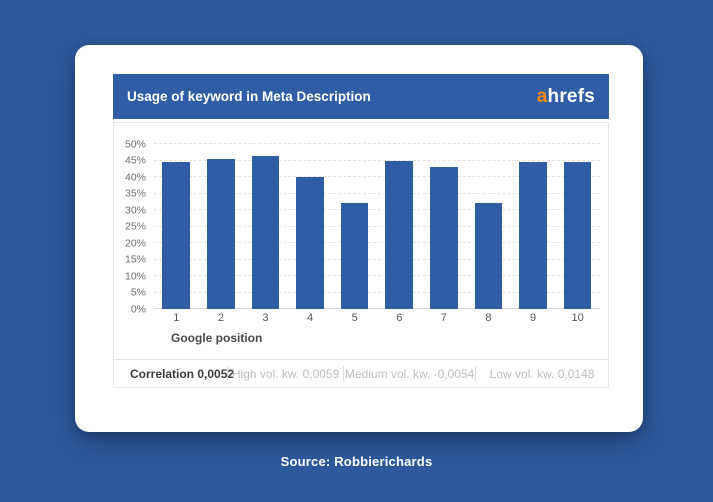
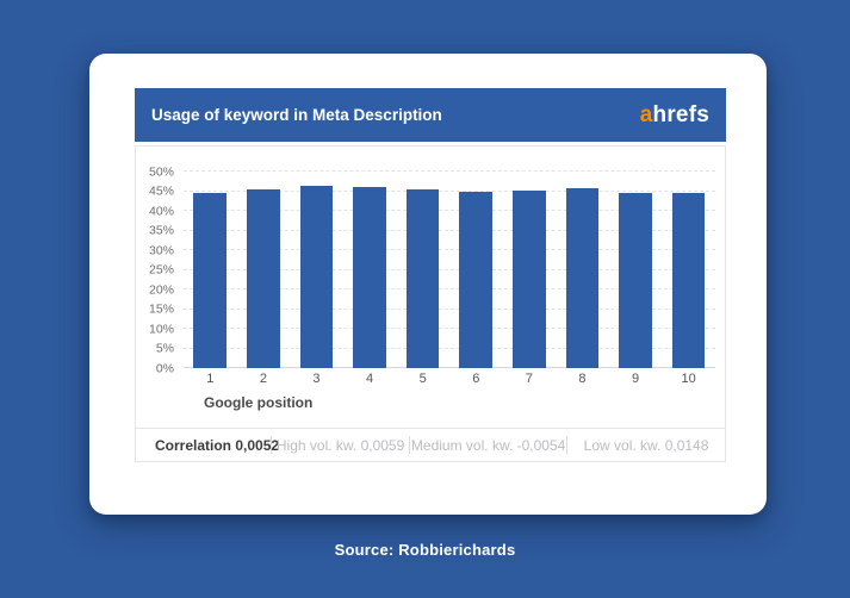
4: 40% -> 46%
5: 32% -> 46%
7: 43% -> 45%
8: 32% -> 46%
